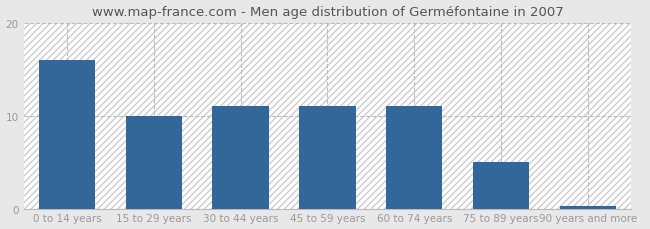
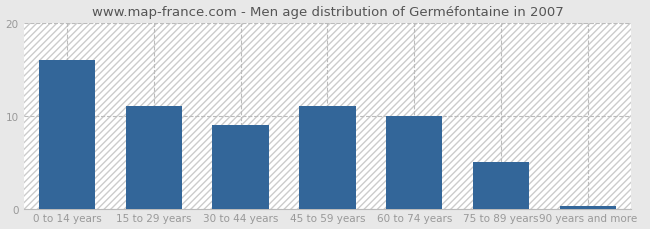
15 to 29 years: 10.0 -> 11.0
30 to 44 years: 11.0 -> 9.0
60 to 74 years: 11.0 -> 10.0
